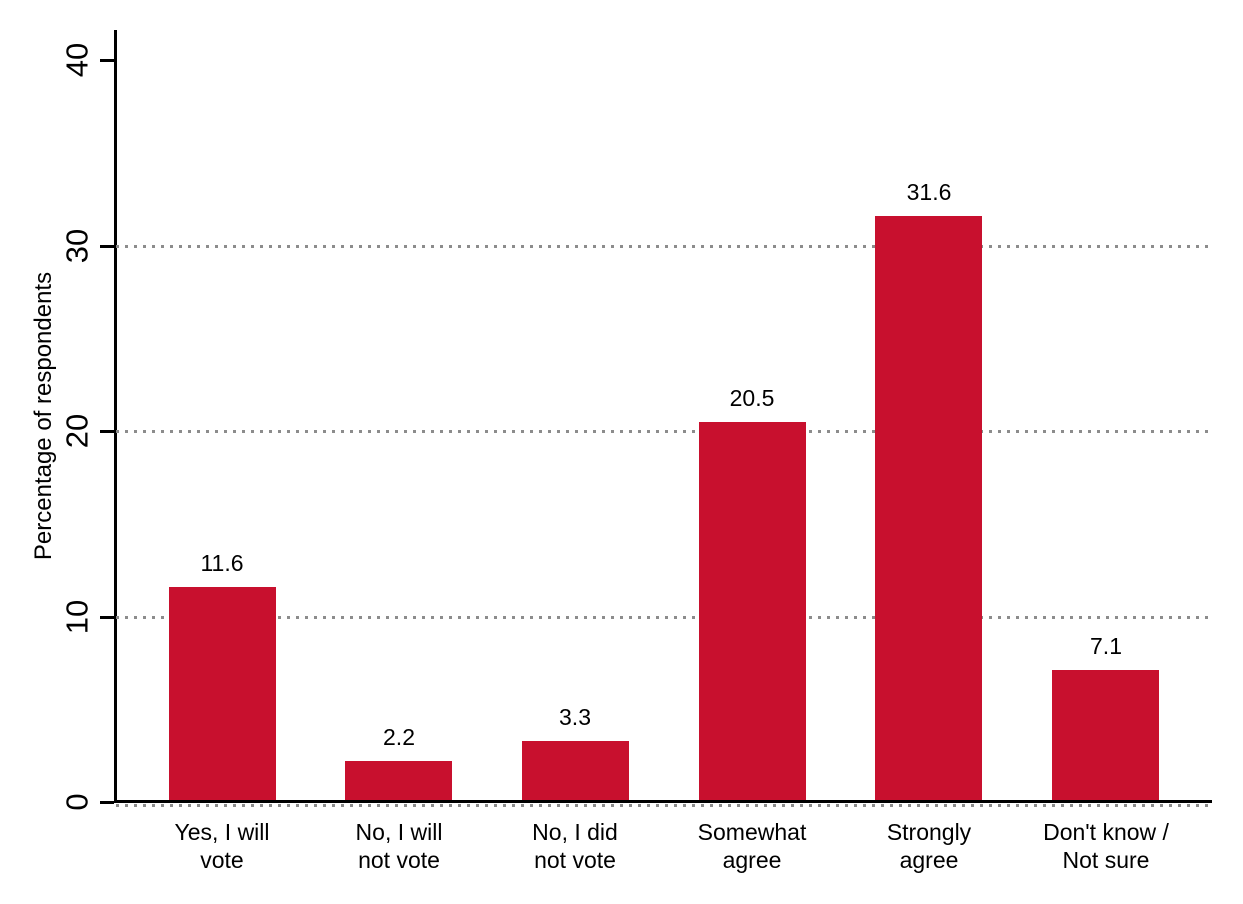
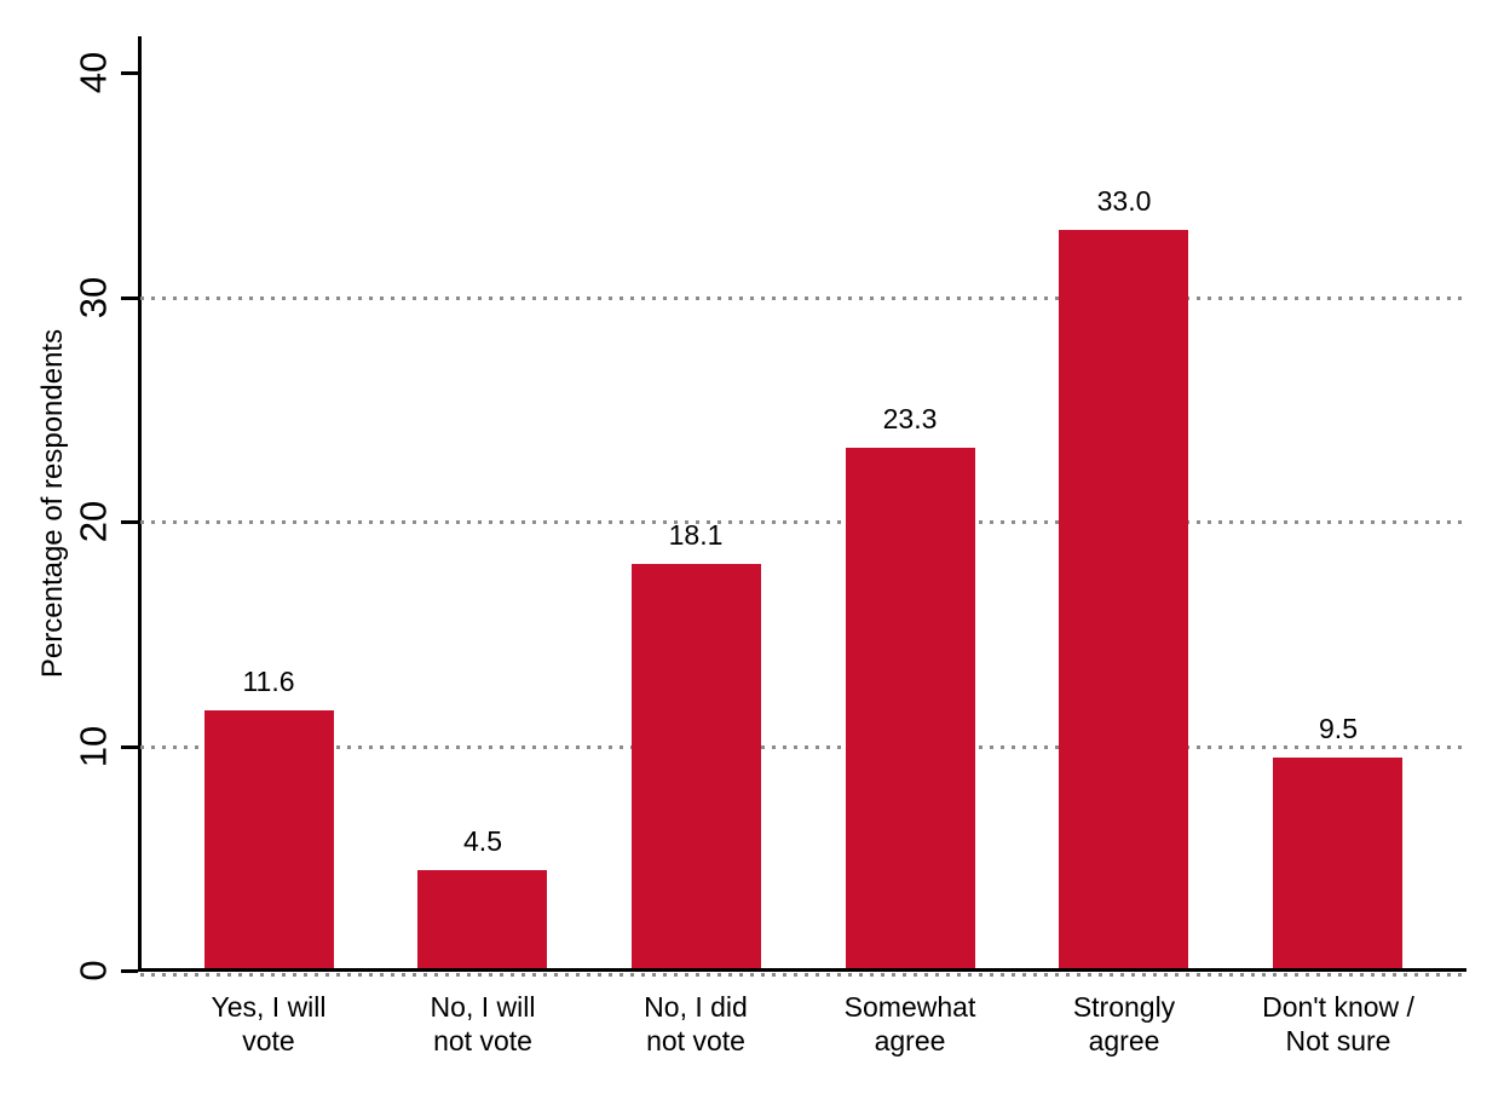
No, I will not vote: 2.2 -> 4.5
No, I did not vote: 3.3 -> 18.1
Somewhat agree: 20.5 -> 23.3
Strongly agree: 31.6 -> 33.0
Don't know / Not sure: 7.1 -> 9.5
